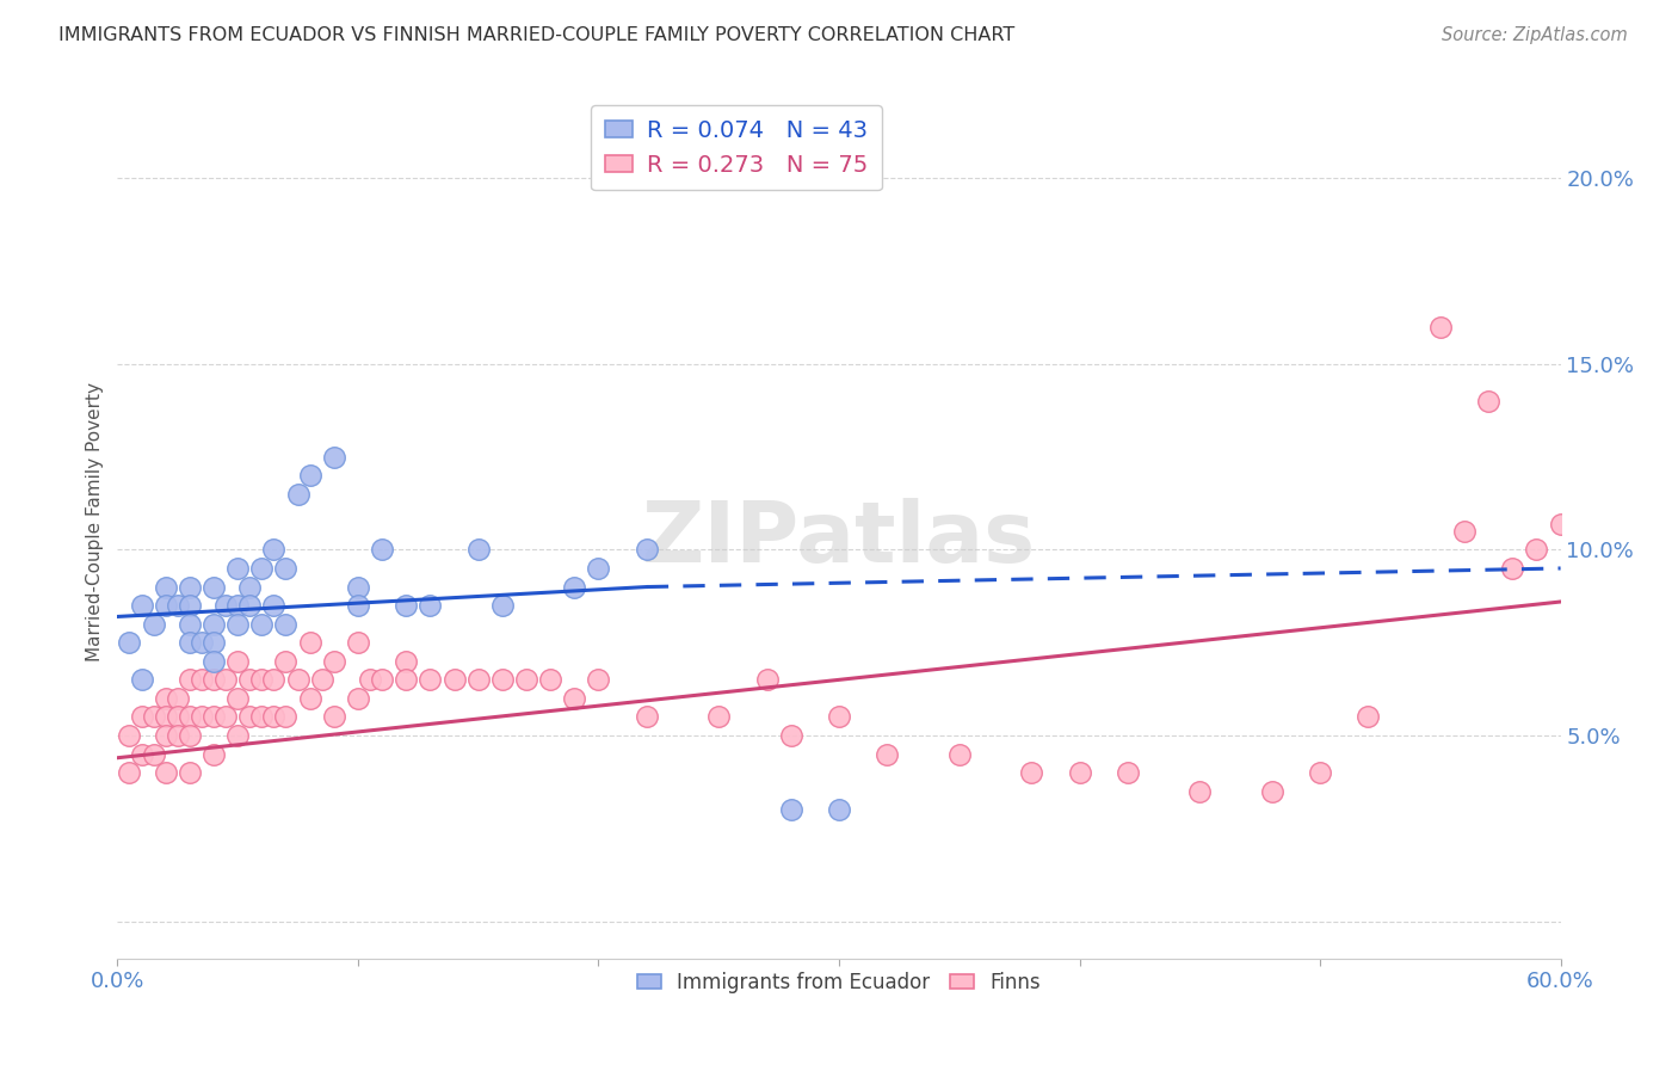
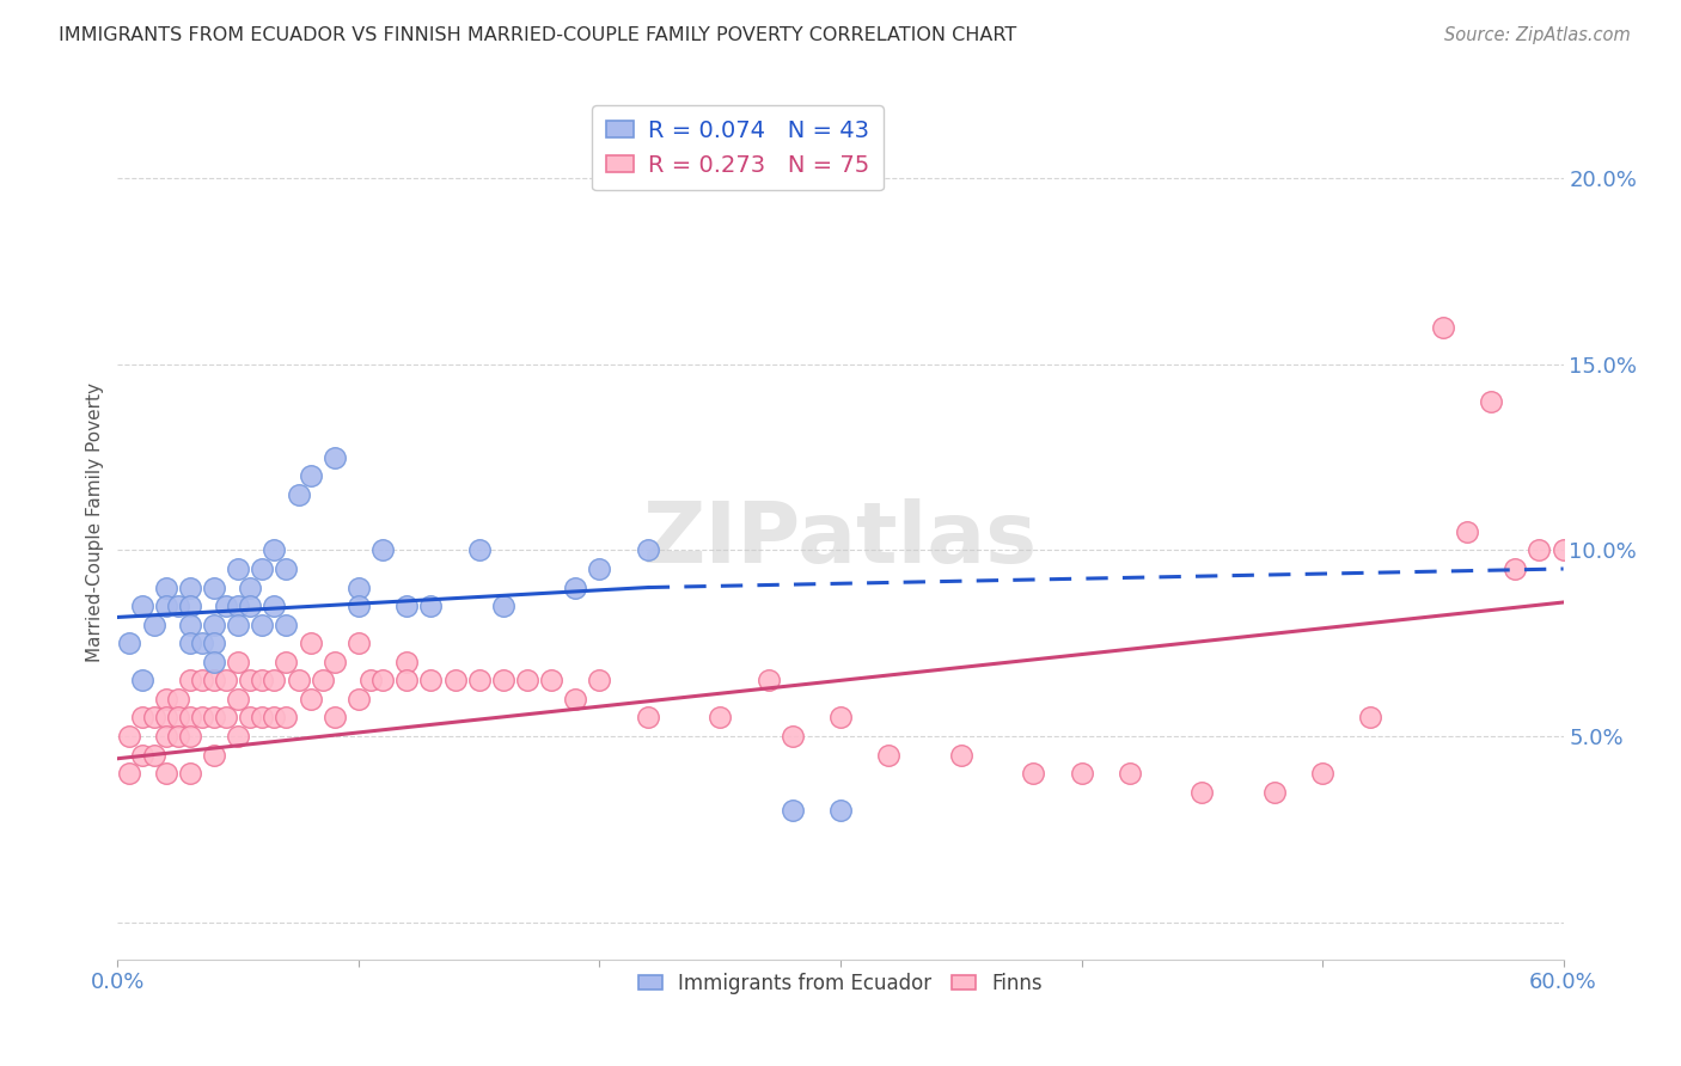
Finns/60.0%: 10.7% -> 10.0%
